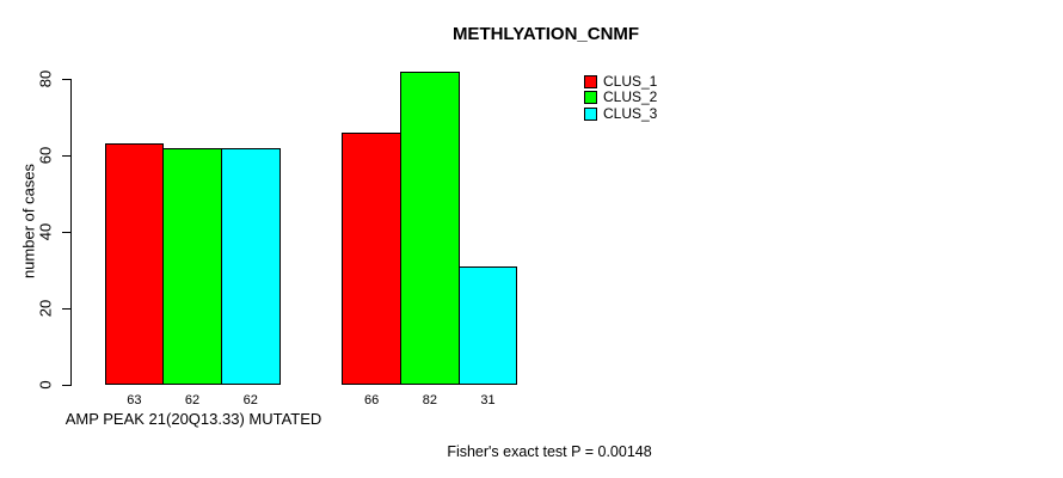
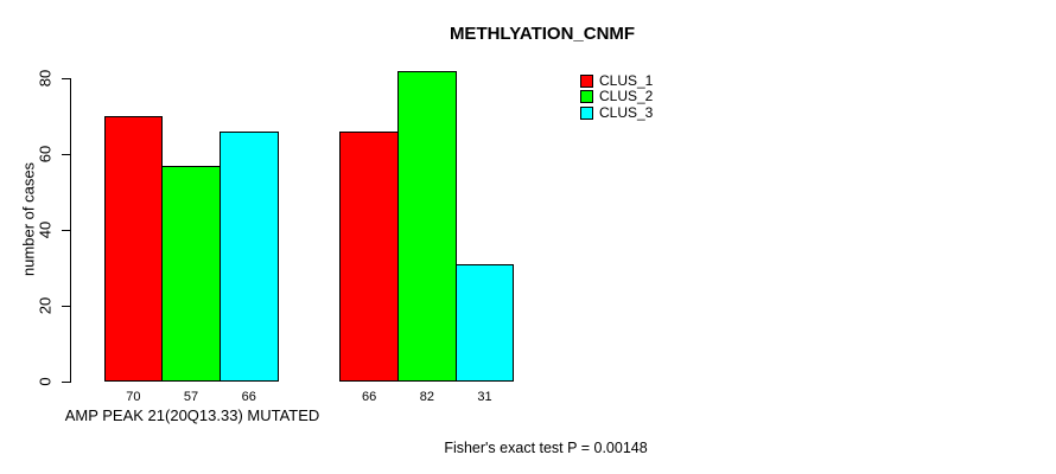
CLUS_1/AMP PEAK 21(20Q13.33) MUTATED: 63 -> 70
CLUS_2/AMP PEAK 21(20Q13.33) MUTATED: 62 -> 57
CLUS_3/AMP PEAK 21(20Q13.33) MUTATED: 62 -> 66
